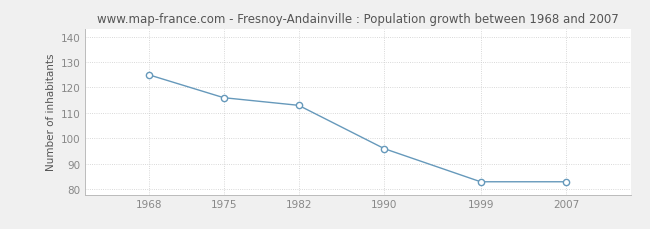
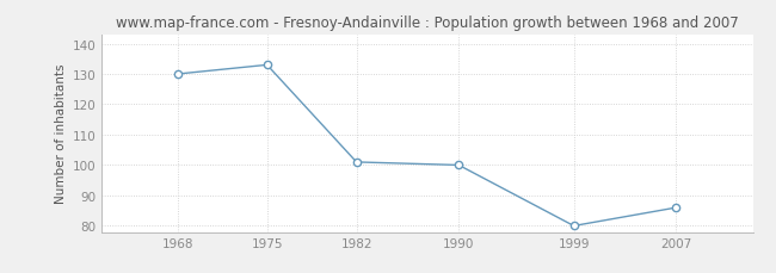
1968: 125 -> 130
1975: 116 -> 133
1982: 113 -> 101
1990: 96 -> 100
1999: 83 -> 80
2007: 83 -> 86
